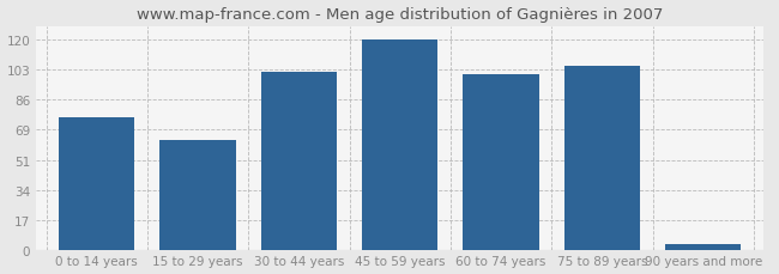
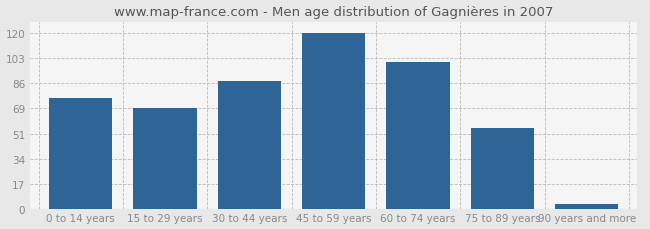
15 to 29 years: 63 -> 69
30 to 44 years: 102 -> 87
75 to 89 years: 105 -> 55
